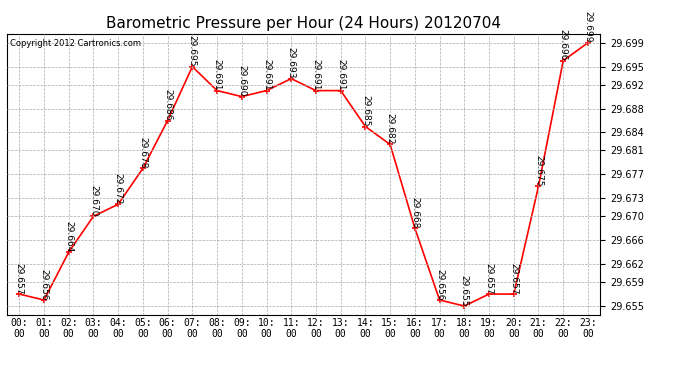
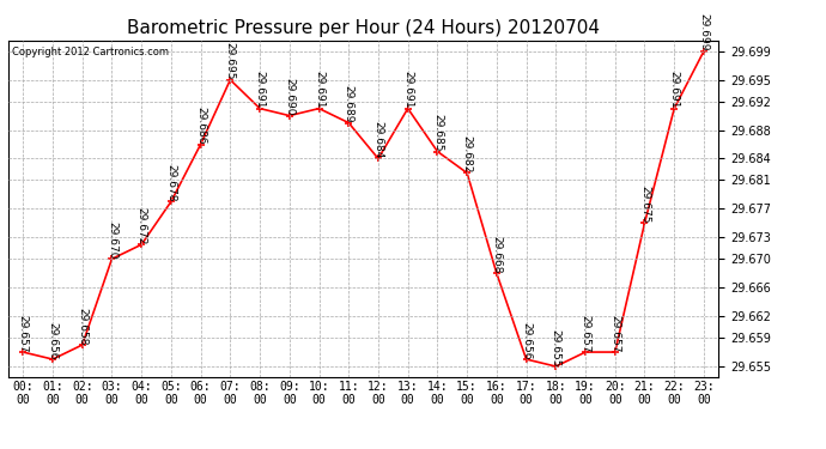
02: 00: 29.664 -> 29.658
11: 00: 29.693 -> 29.689
12: 00: 29.691 -> 29.684
22: 00: 29.696 -> 29.691
